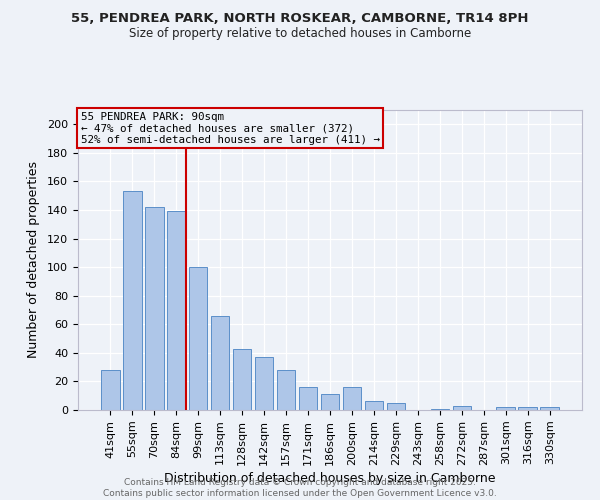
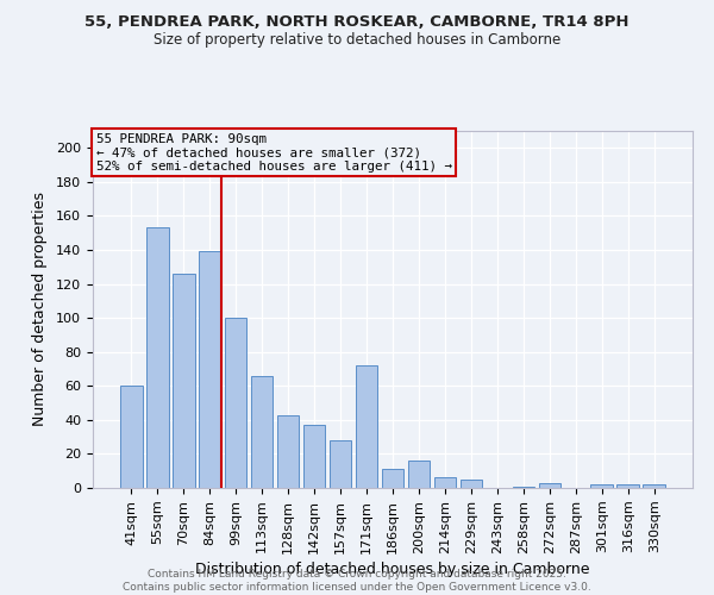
41sqm: 28 -> 60
70sqm: 142 -> 126
171sqm: 16 -> 72
